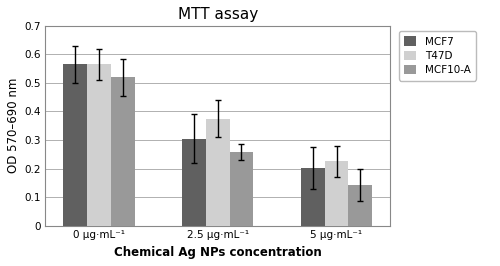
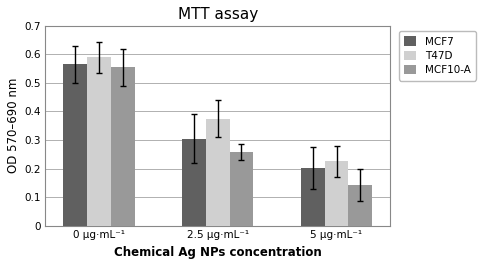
T47D/0 μg·mL⁻¹: 0.565 -> 0.590
MCF10-A/0 μg·mL⁻¹: 0.520 -> 0.555
